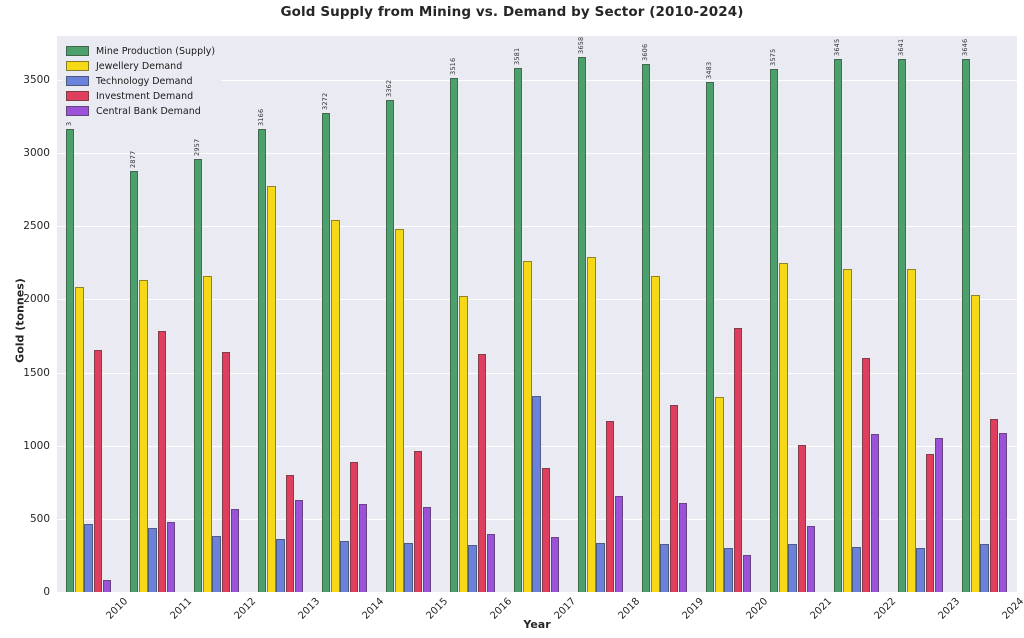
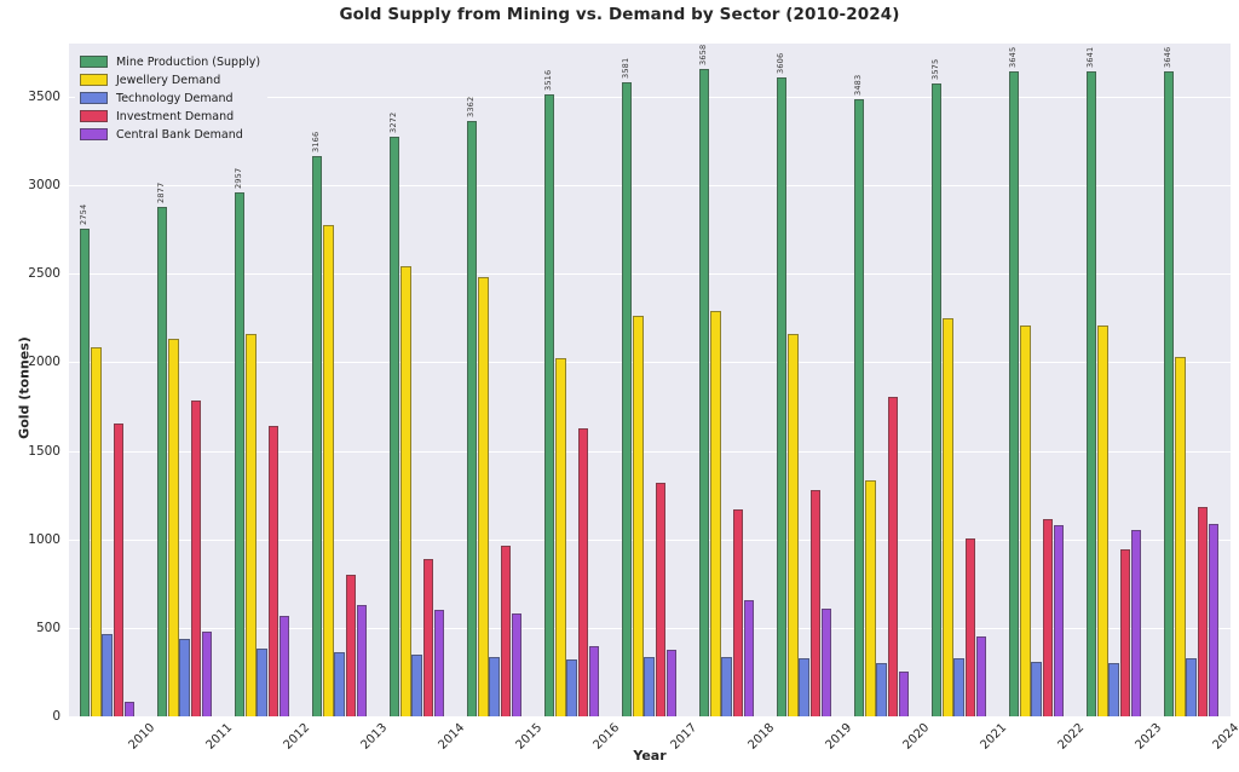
Mine Production (Supply)/2010: 3164 -> 2754
Technology Demand/2017: 1340 -> 330
Investment Demand/2017: 850 -> 1320
Investment Demand/2022: 1600 -> 1110
